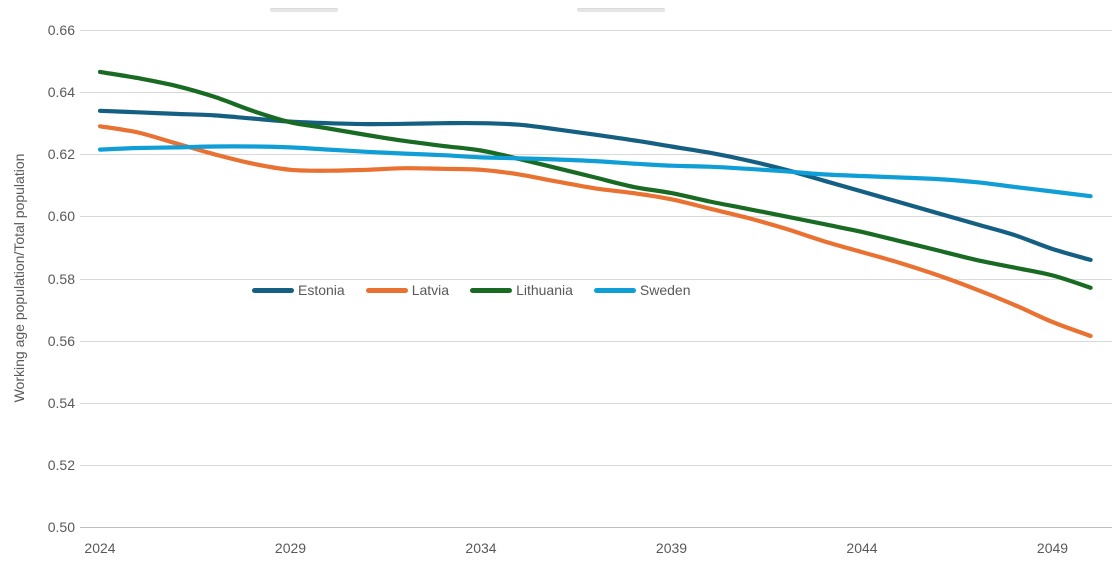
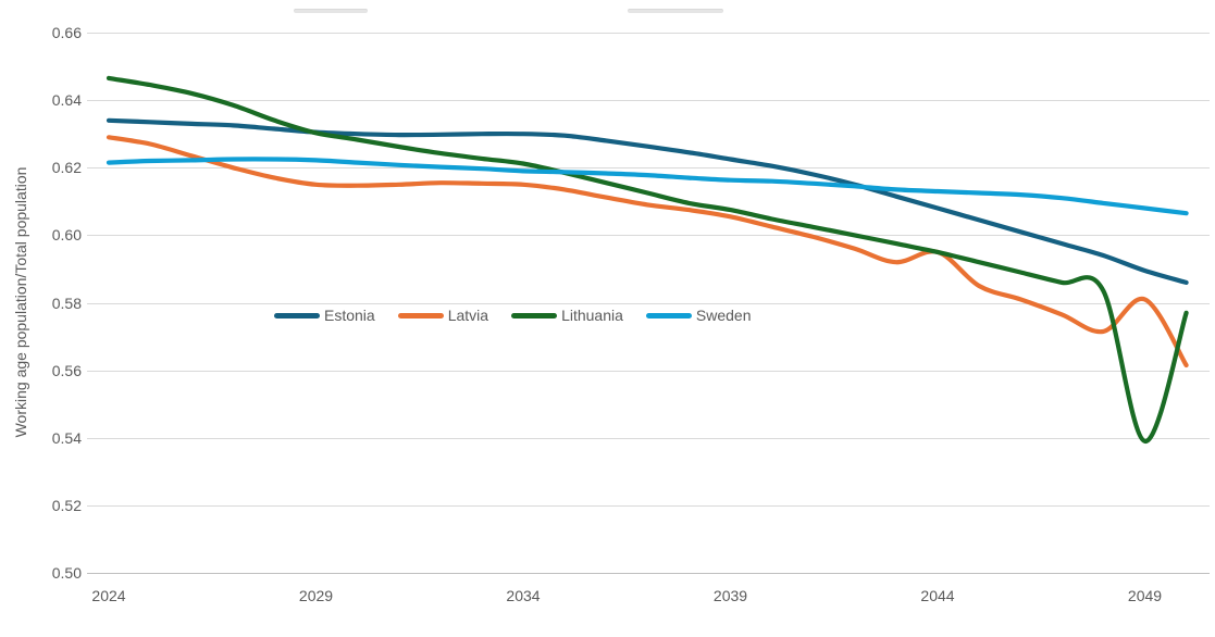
Latvia/2044: 0.589 -> 0.595
Latvia/2049: 0.566 -> 0.581
Lithuania/2049: 0.581 -> 0.539
